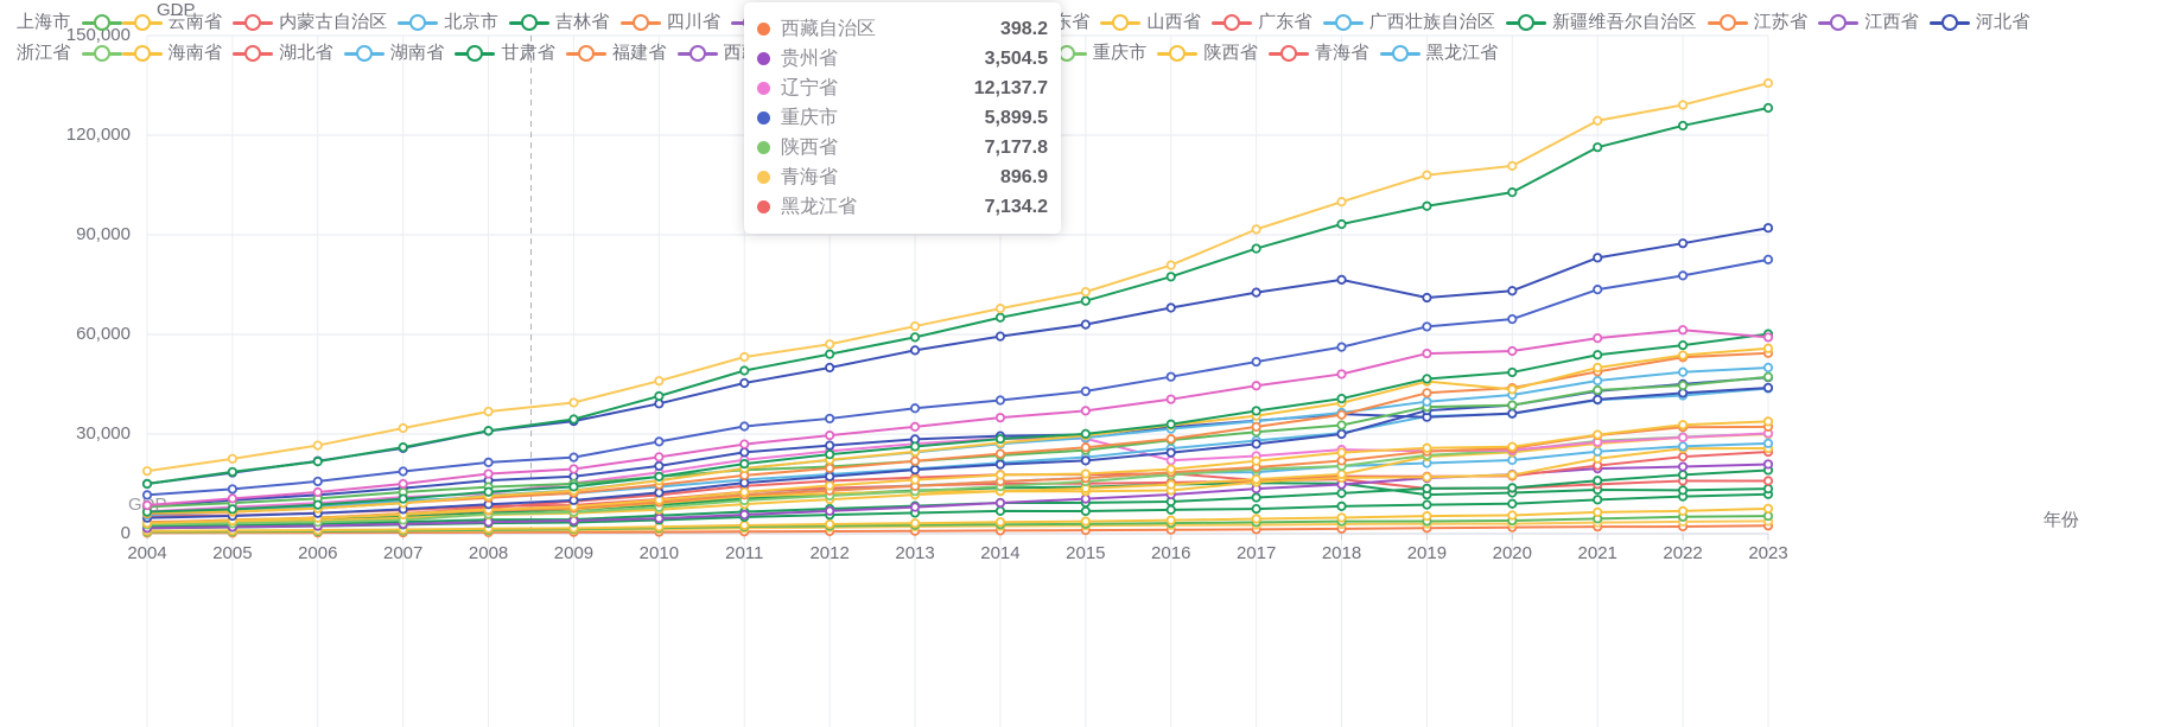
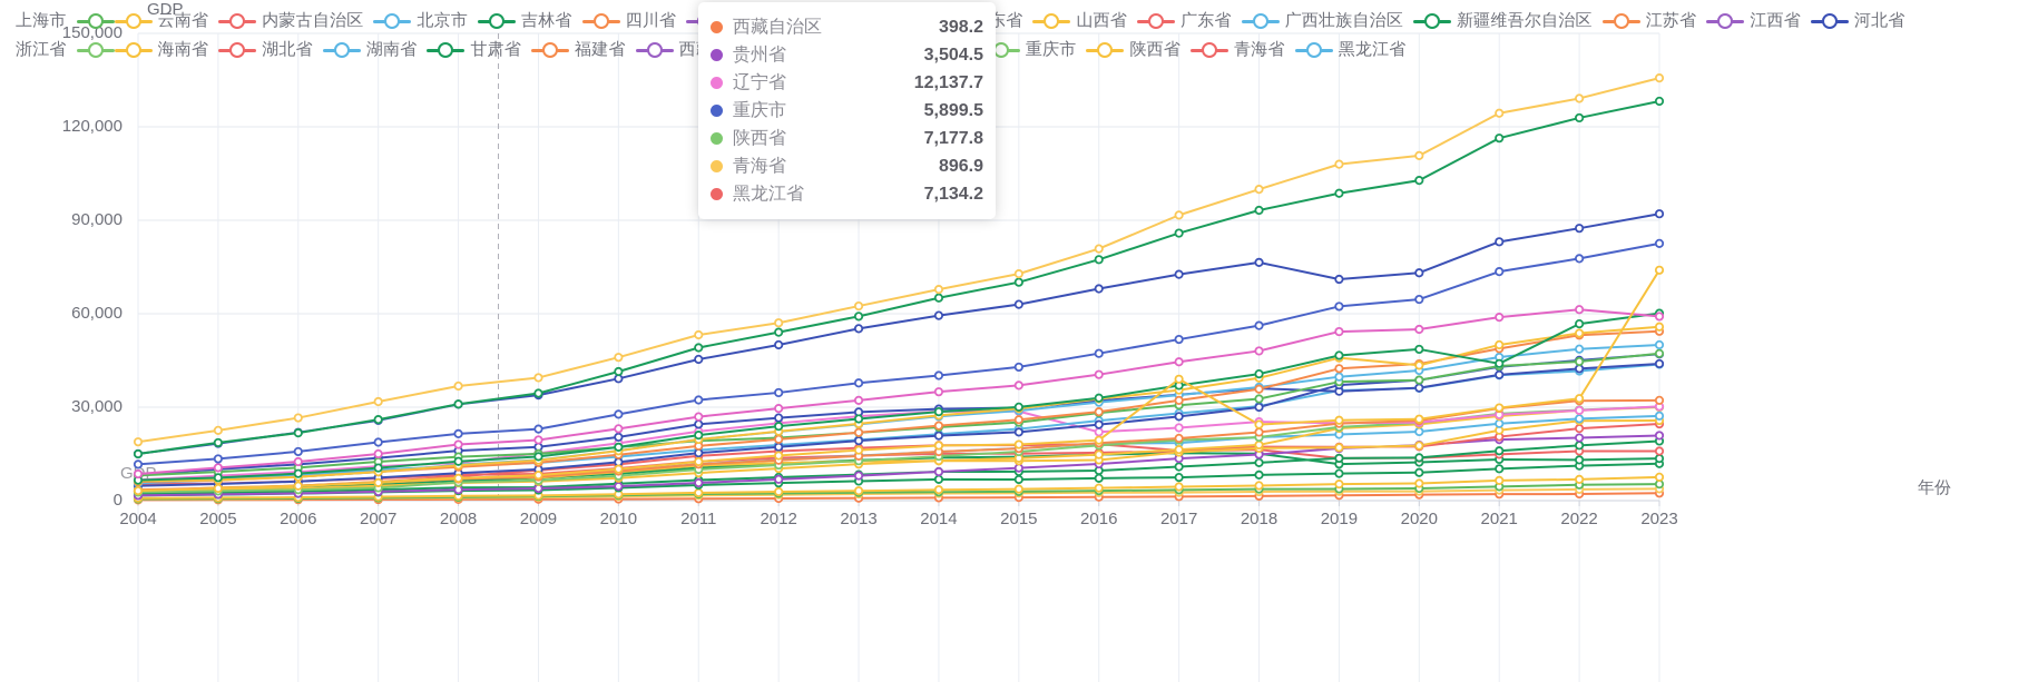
陕西省/2017: 22000 -> 39000
四川省/2021: 54000 -> 44000
陕西省/2023: 34000 -> 74000
